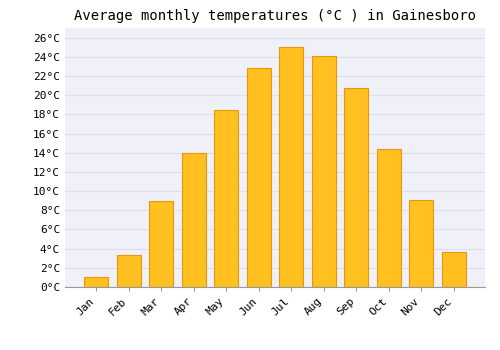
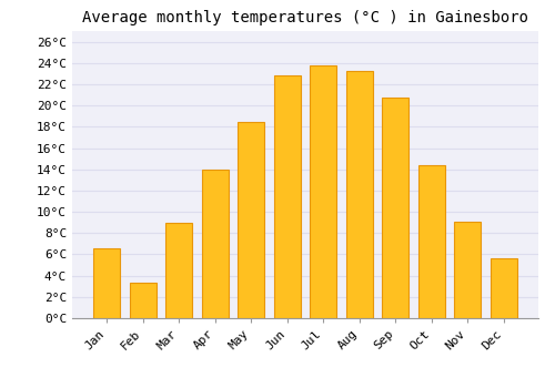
Jan: 1.0°C -> 6.6°C
Jul: 25.0°C -> 23.8°C
Aug: 24.1°C -> 23.2°C
Dec: 3.7°C -> 5.6°C
